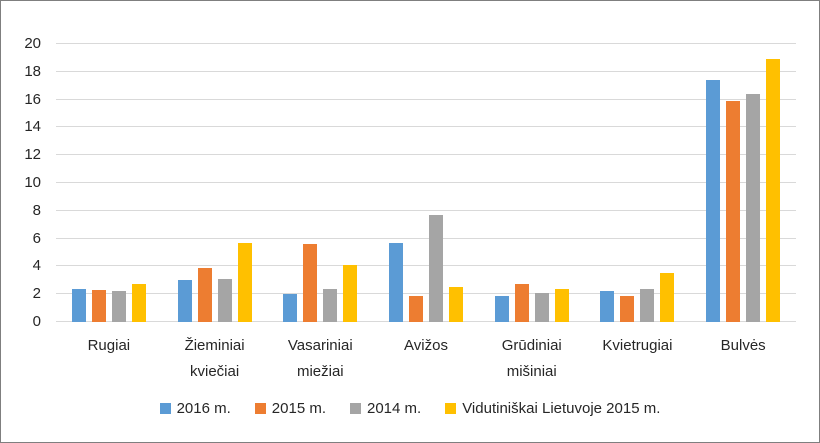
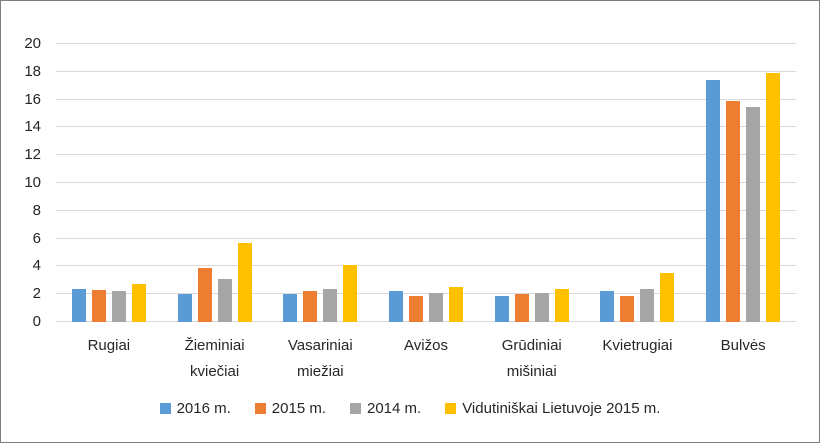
2016 m./Žieminiai kviečiai: 3.0 -> 2.0
2015 m./Vasariniai miežiai: 5.6 -> 2.2
2016 m./Avižos: 5.7 -> 2.2
2014 m./Avižos: 7.7 -> 2.1
2015 m./Grūdiniai mišiniai: 2.7 -> 2.0
2014 m./Bulvės: 16.4 -> 15.5
Vidutiniškai Lietuvoje 2015 m./Bulvės: 18.9 -> 17.9
